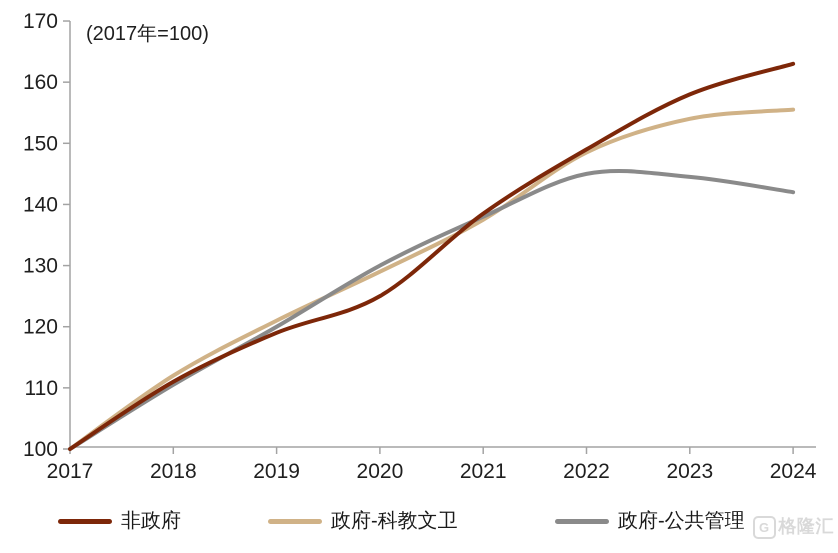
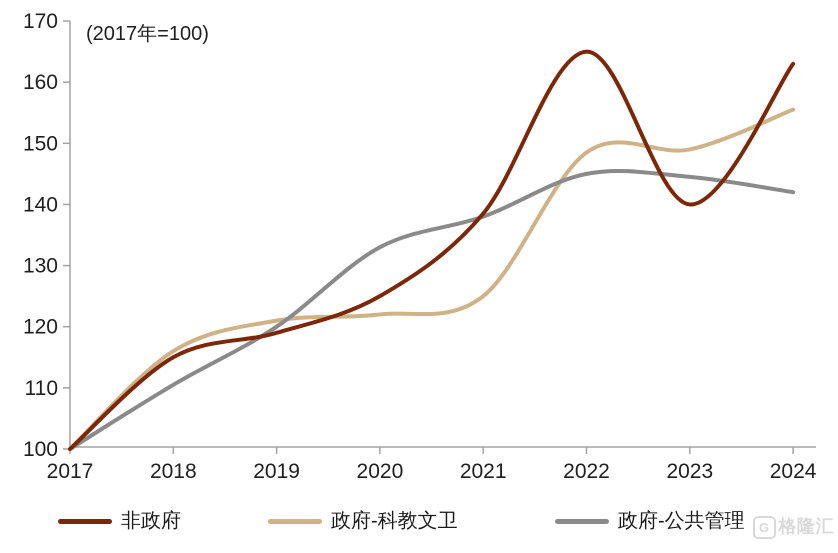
非政府/2018: 111 -> 115
政府-科教文卫/2018: 112 -> 116
政府-科教文卫/2020: 129 -> 122
政府-公共管理/2020: 130 -> 133
政府-科教文卫/2021: 138 -> 125
非政府/2022: 149 -> 165
非政府/2023: 158 -> 140
政府-科教文卫/2023: 154 -> 149
